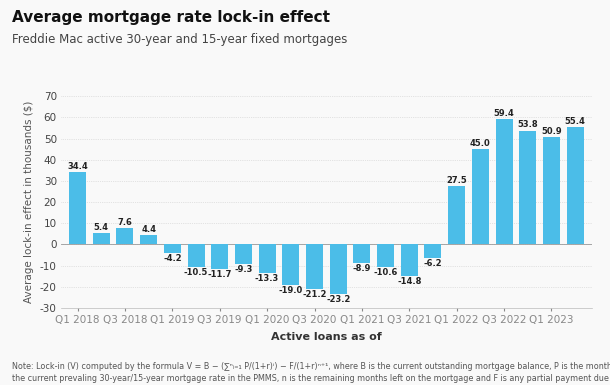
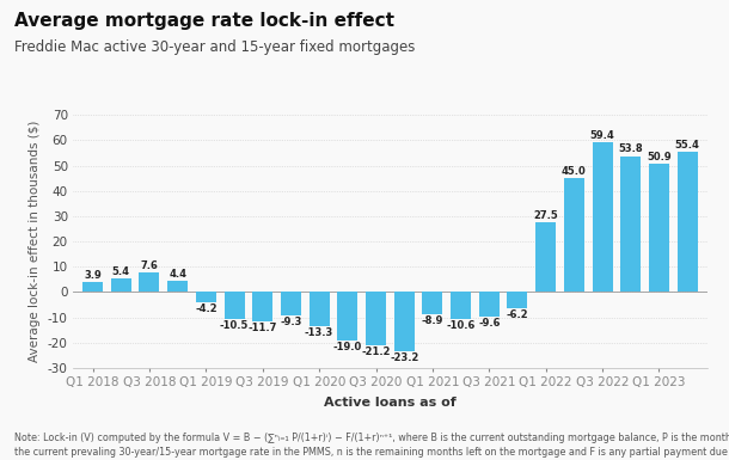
Q1 2018: 34.4 -> 3.9
Q3 2021: -14.8 -> -9.6
